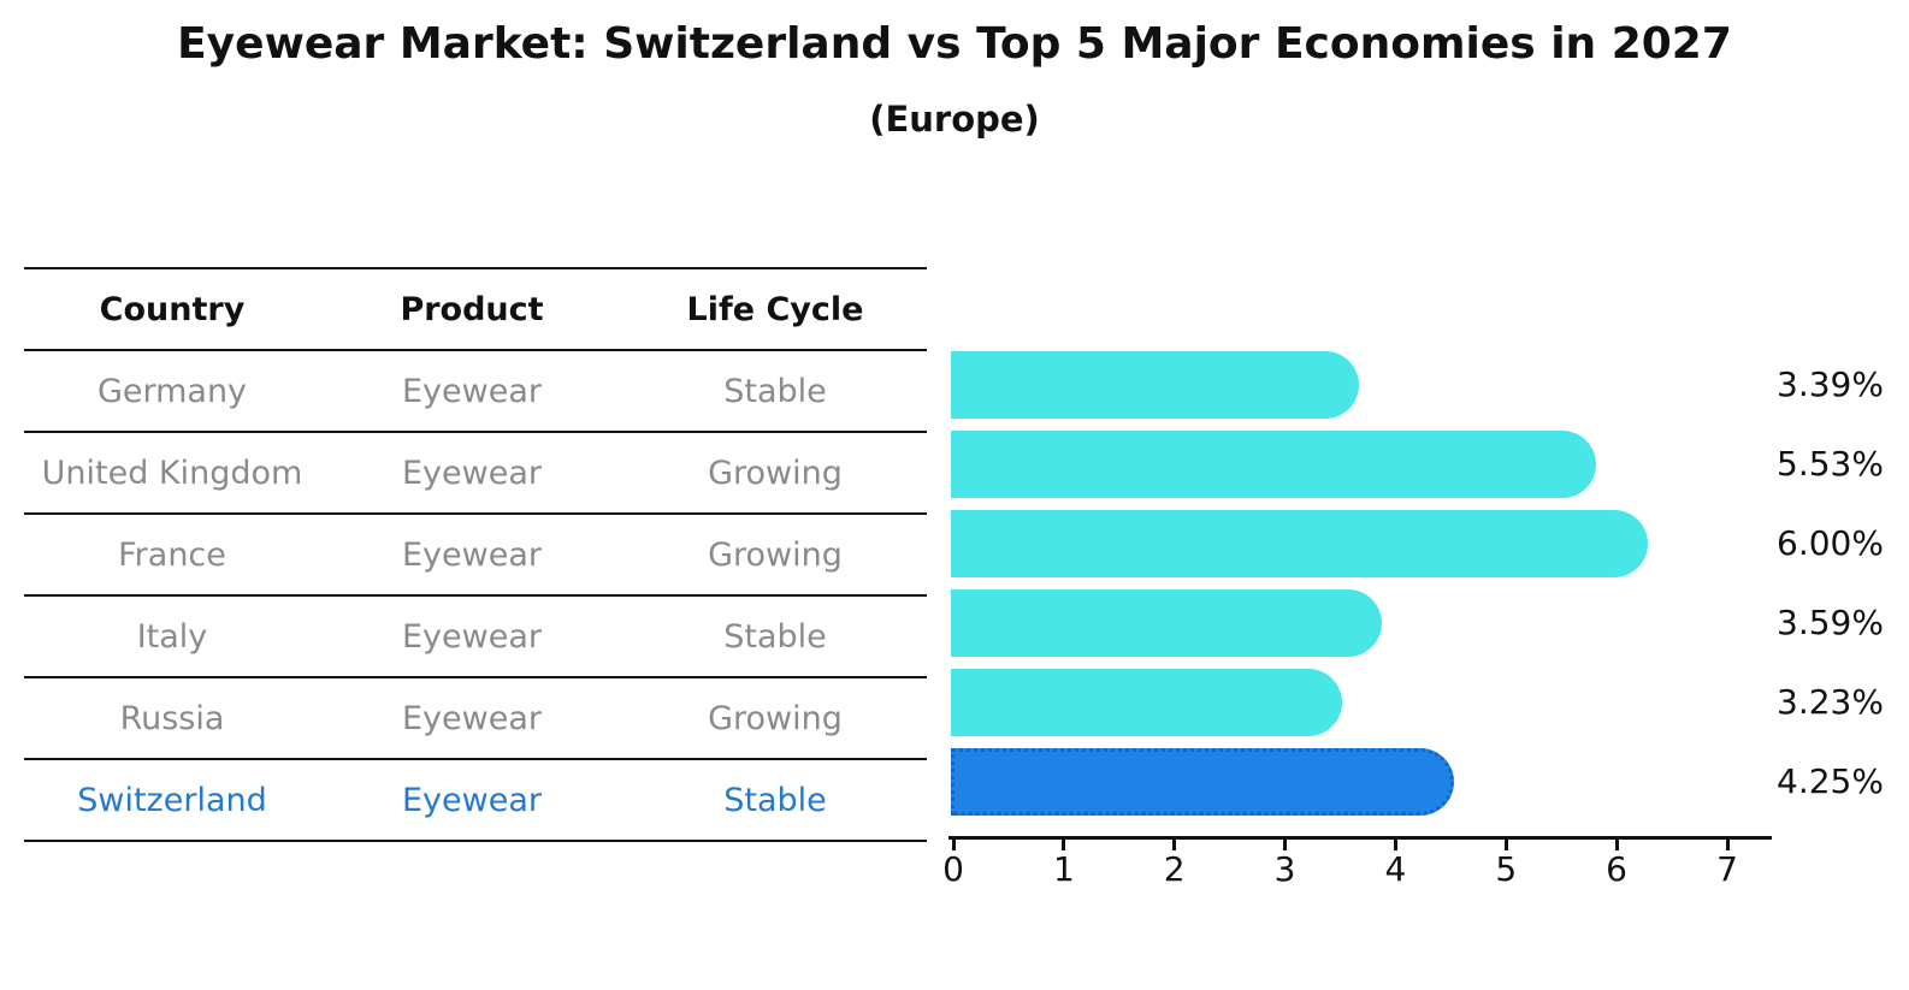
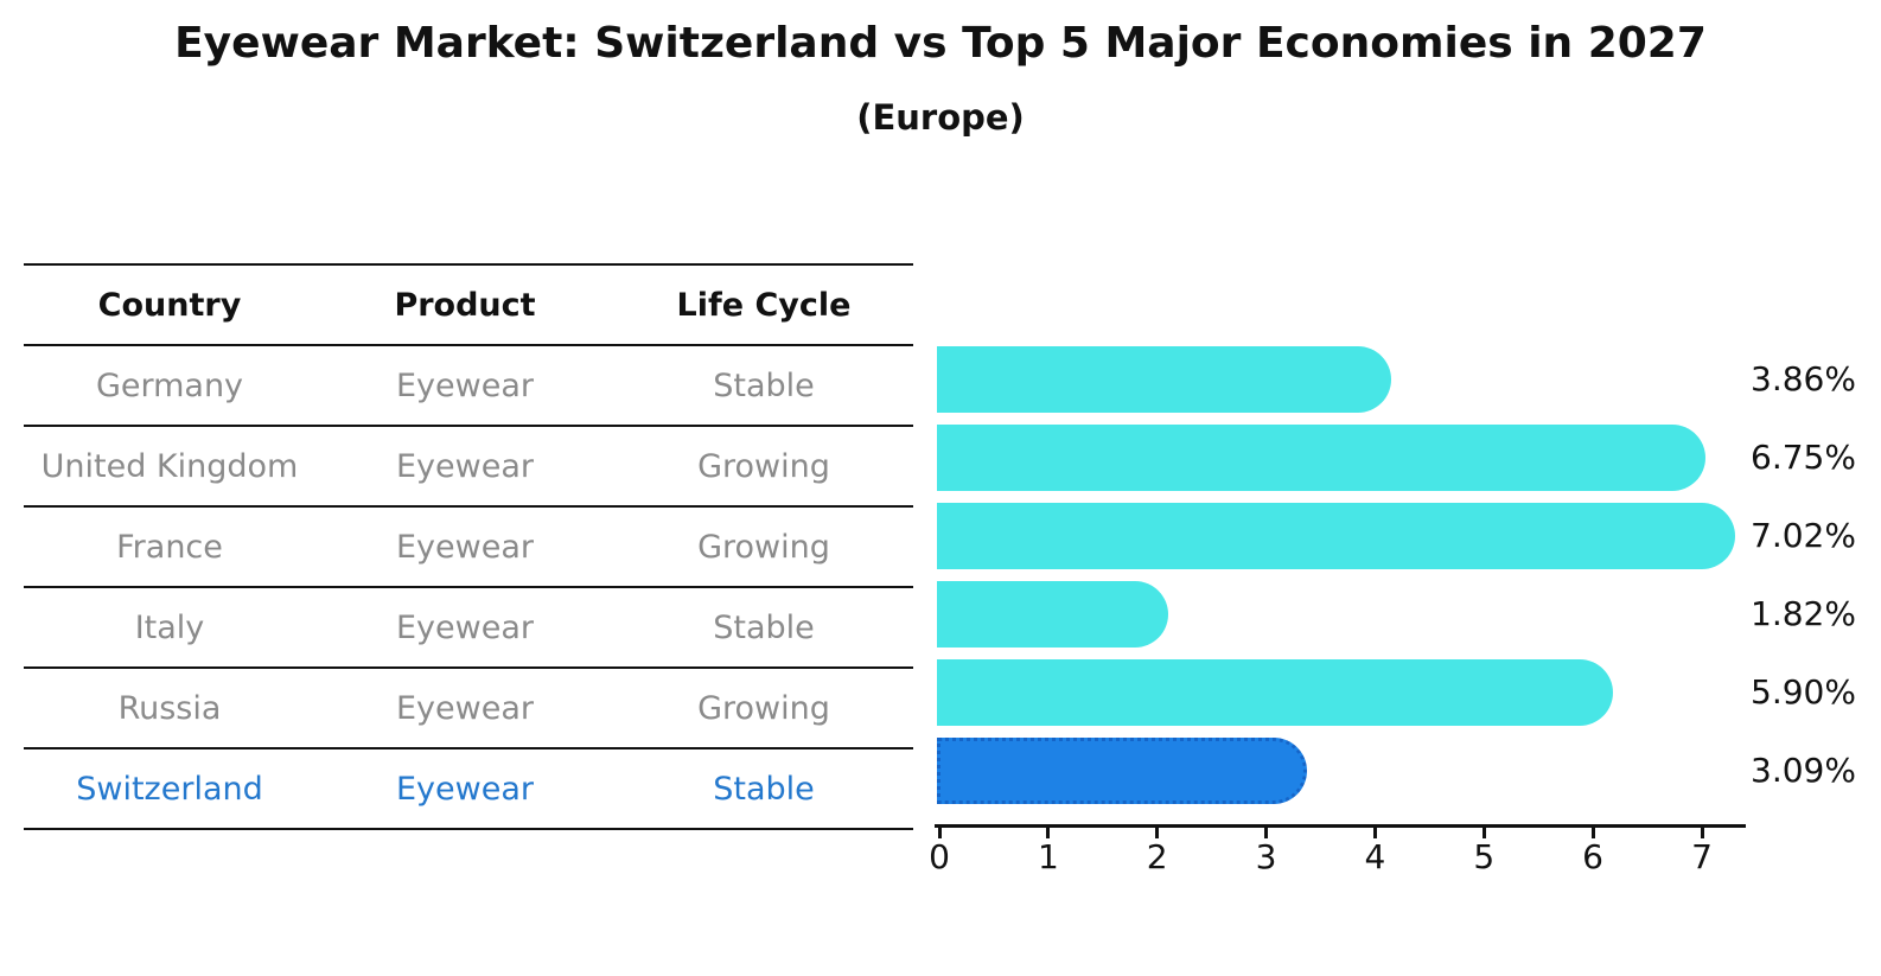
Germany: 3.39% -> 3.86%
United Kingdom: 5.53% -> 6.75%
France: 6.00% -> 7.02%
Italy: 3.59% -> 1.82%
Russia: 3.23% -> 5.90%
Switzerland: 4.25% -> 3.09%
